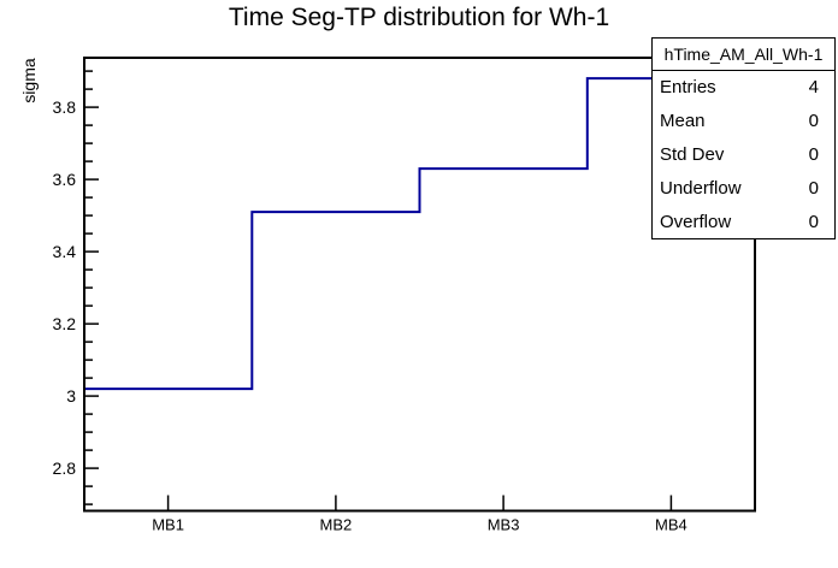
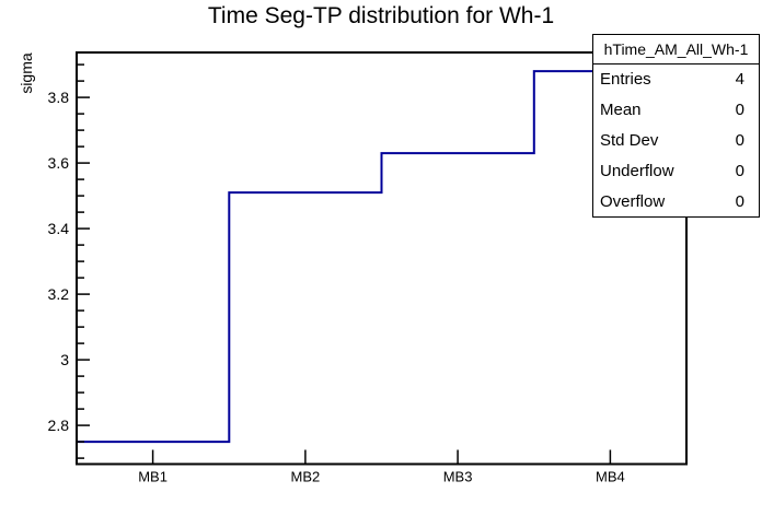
MB1: 3.02 -> 2.75
